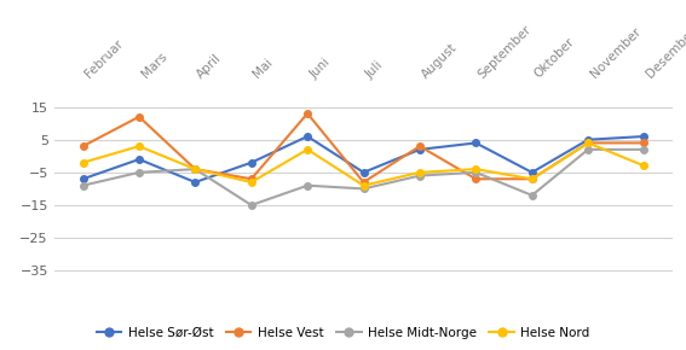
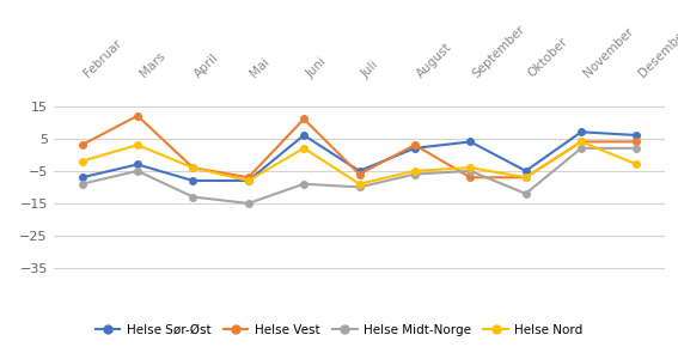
Helse Sør-Øst/Mars: -1 -> -3
Helse Midt-Norge/April: -4 -> -13
Helse Sør-Øst/Mai: -2 -> -8
Helse Vest/Juni: 13 -> 11
Helse Vest/Juli: -8 -> -6
Helse Sør-Øst/November: 5 -> 7
